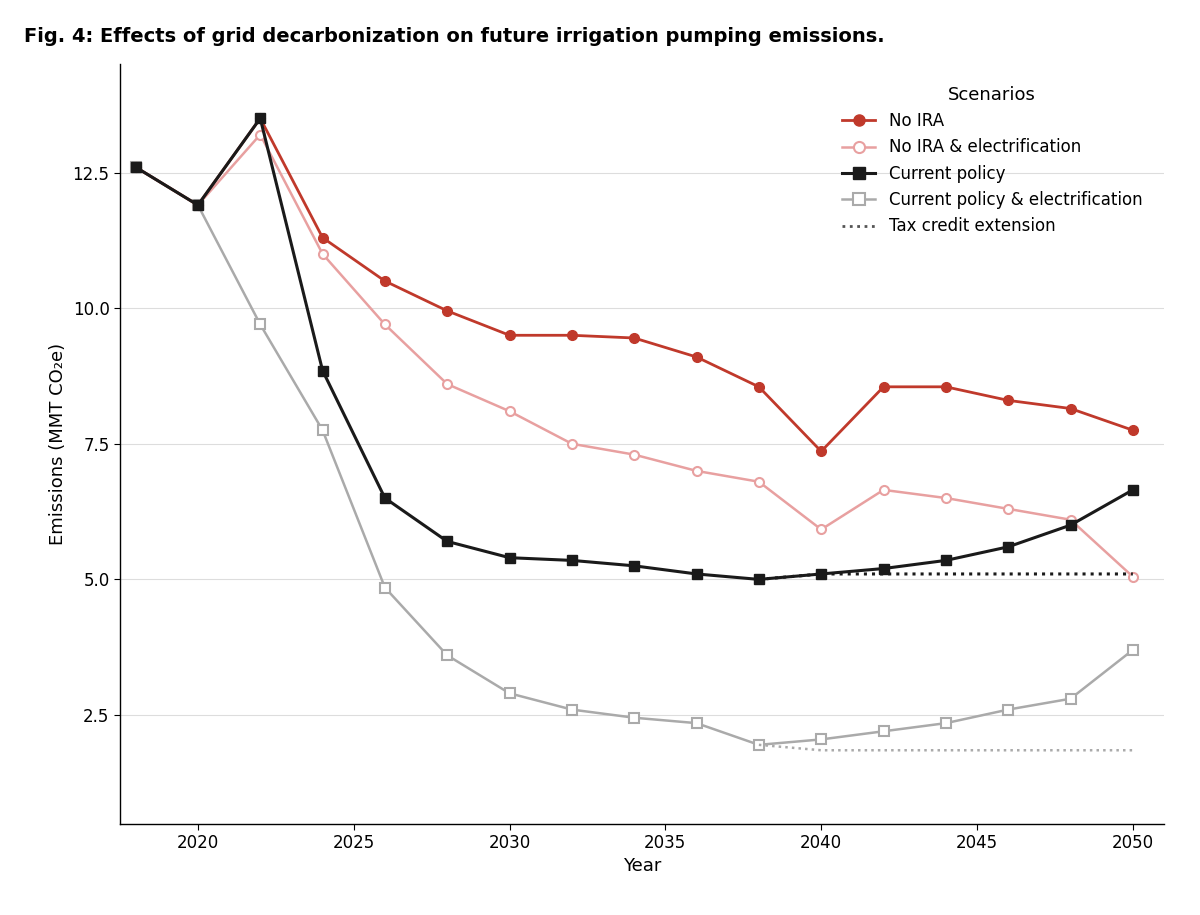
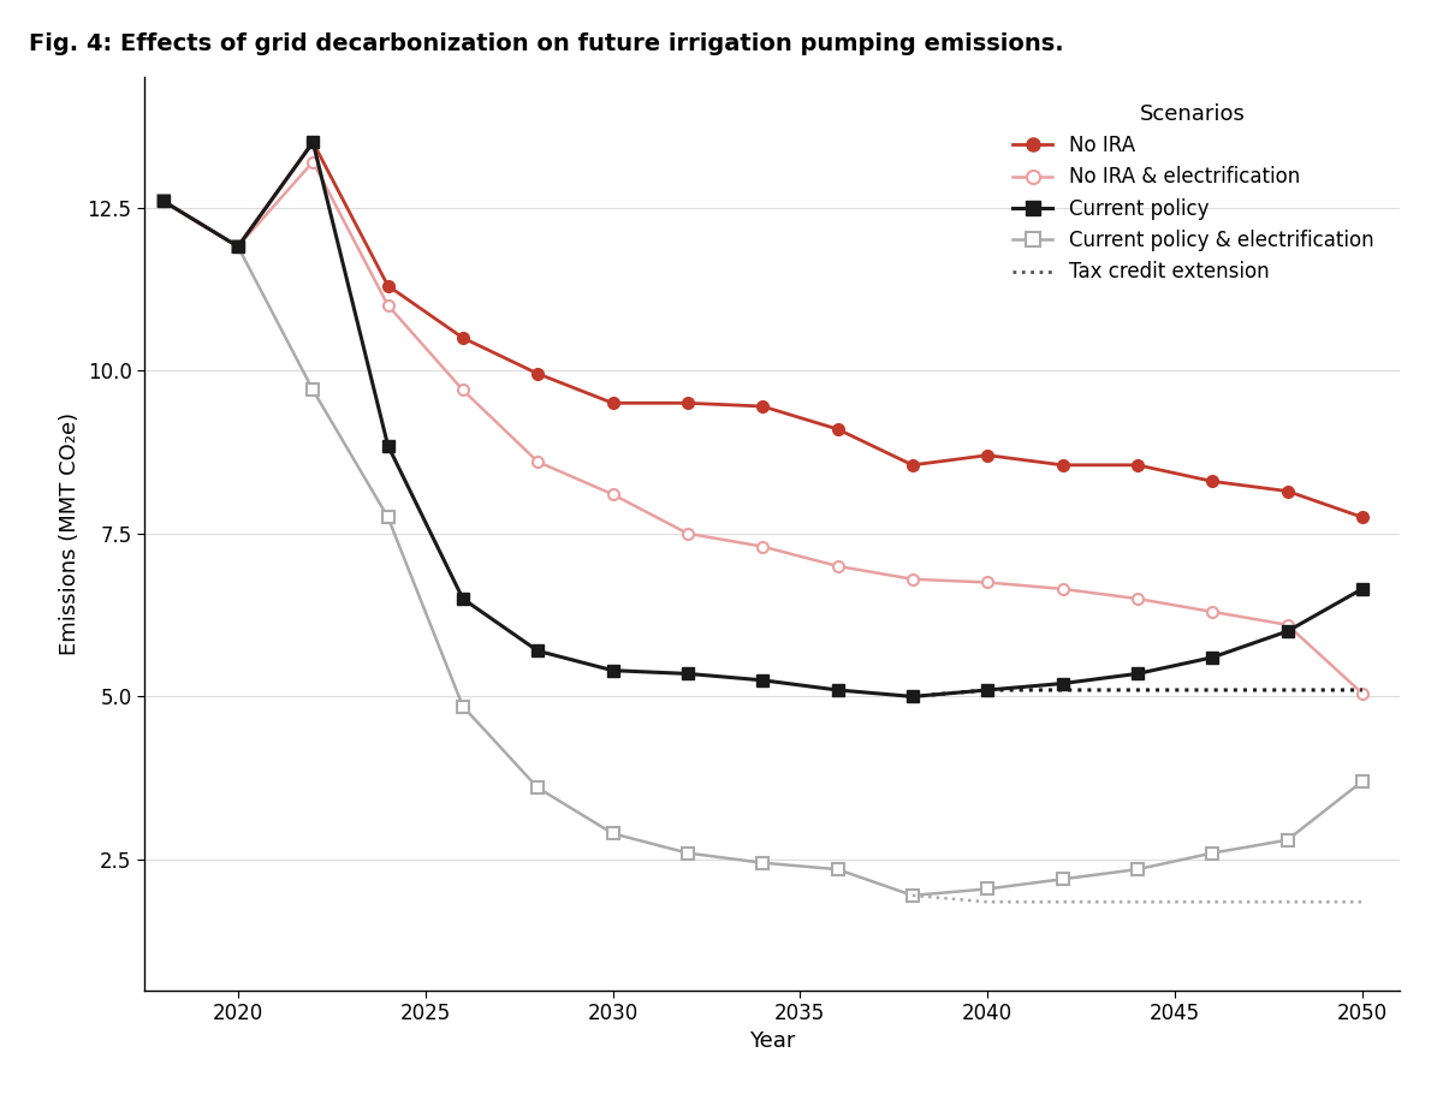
No IRA/2040: 7.36 -> 8.70
No IRA & electrification/2040: 5.92 -> 6.75
